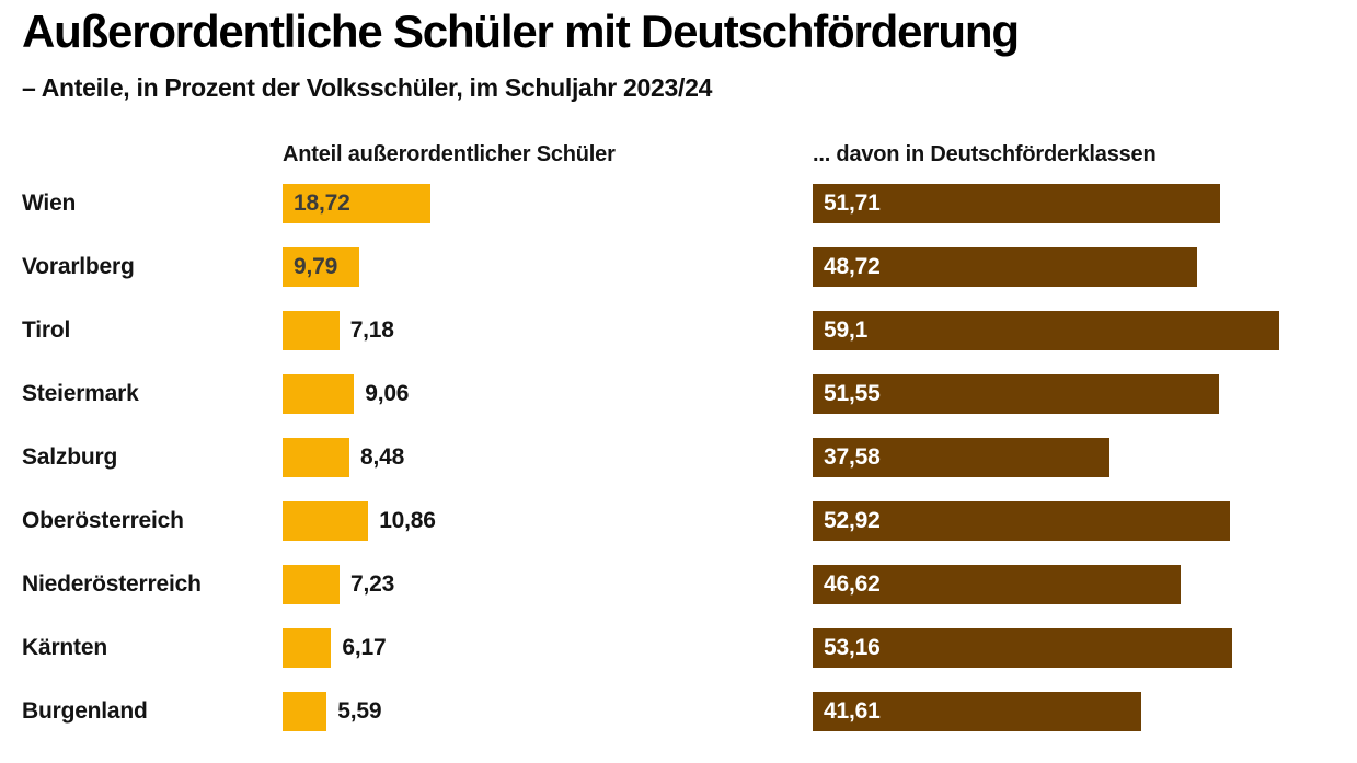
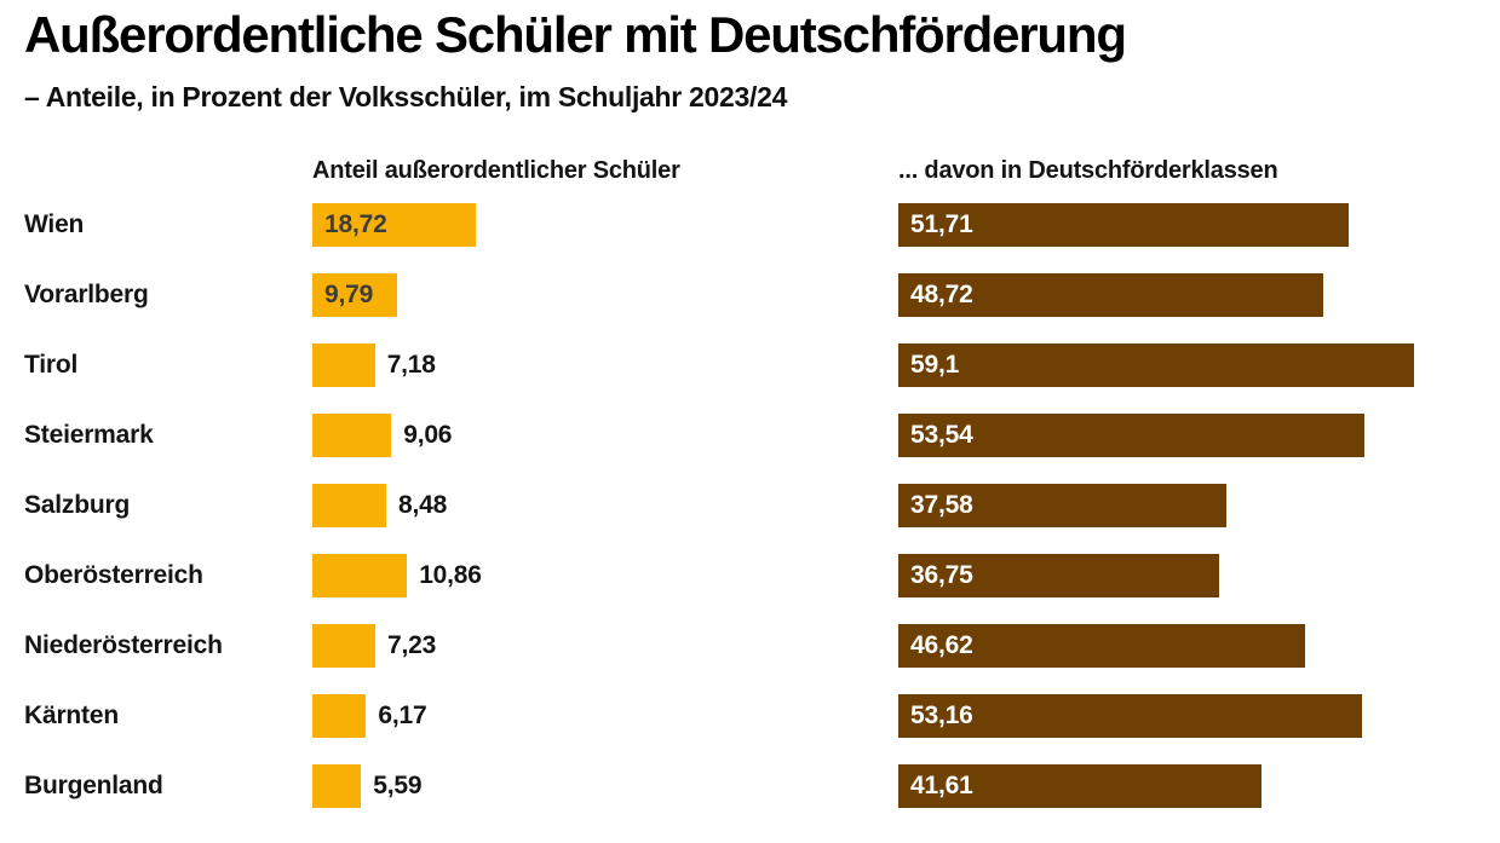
... davon in Deutschförderklassen/Steiermark: 51,55 -> 53,54
... davon in Deutschförderklassen/Oberösterreich: 52,92 -> 36,75
